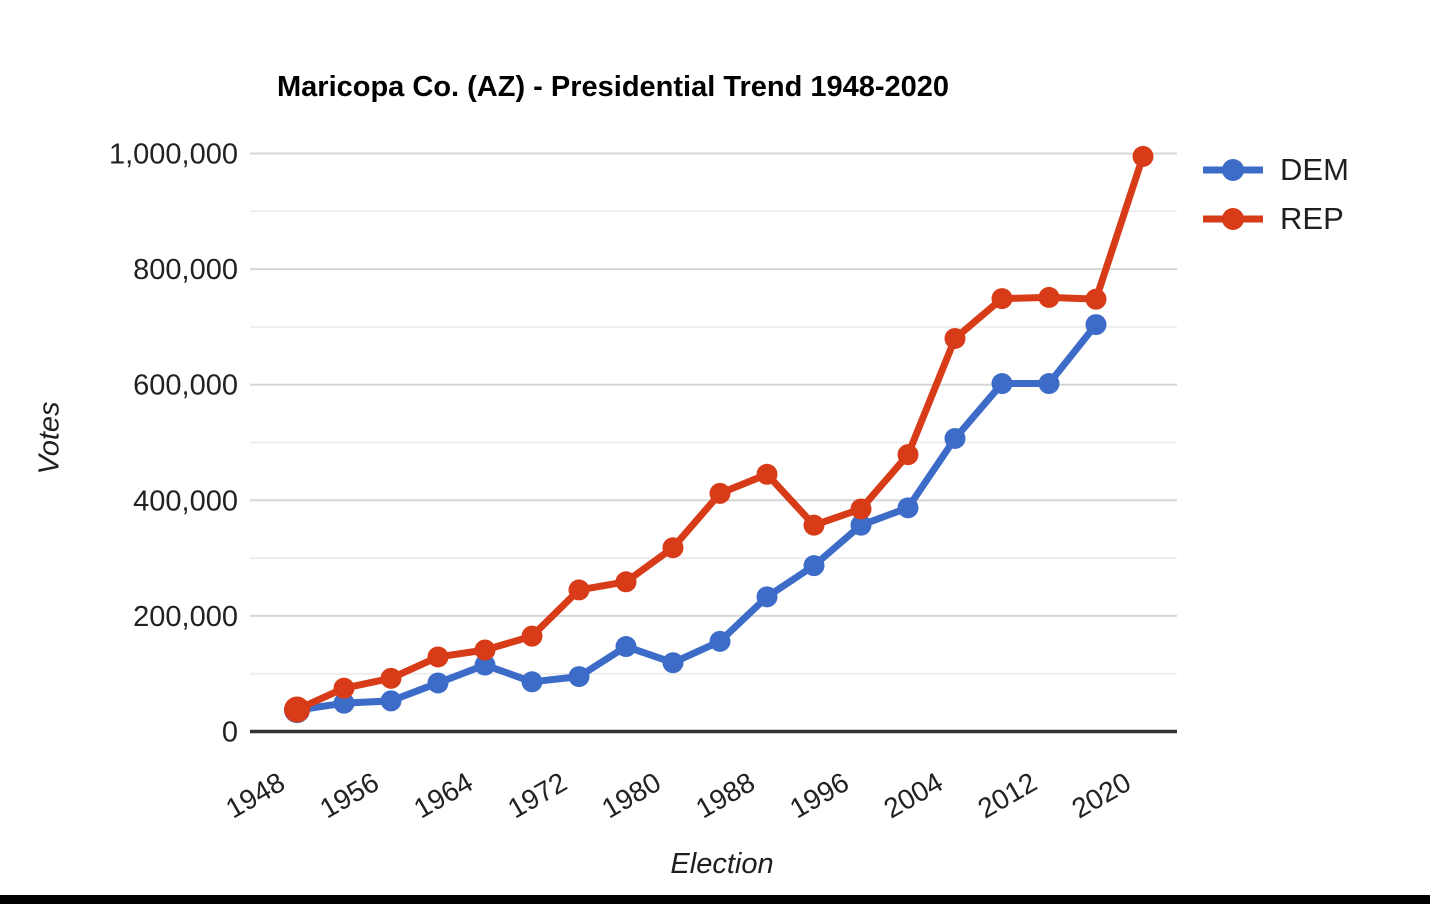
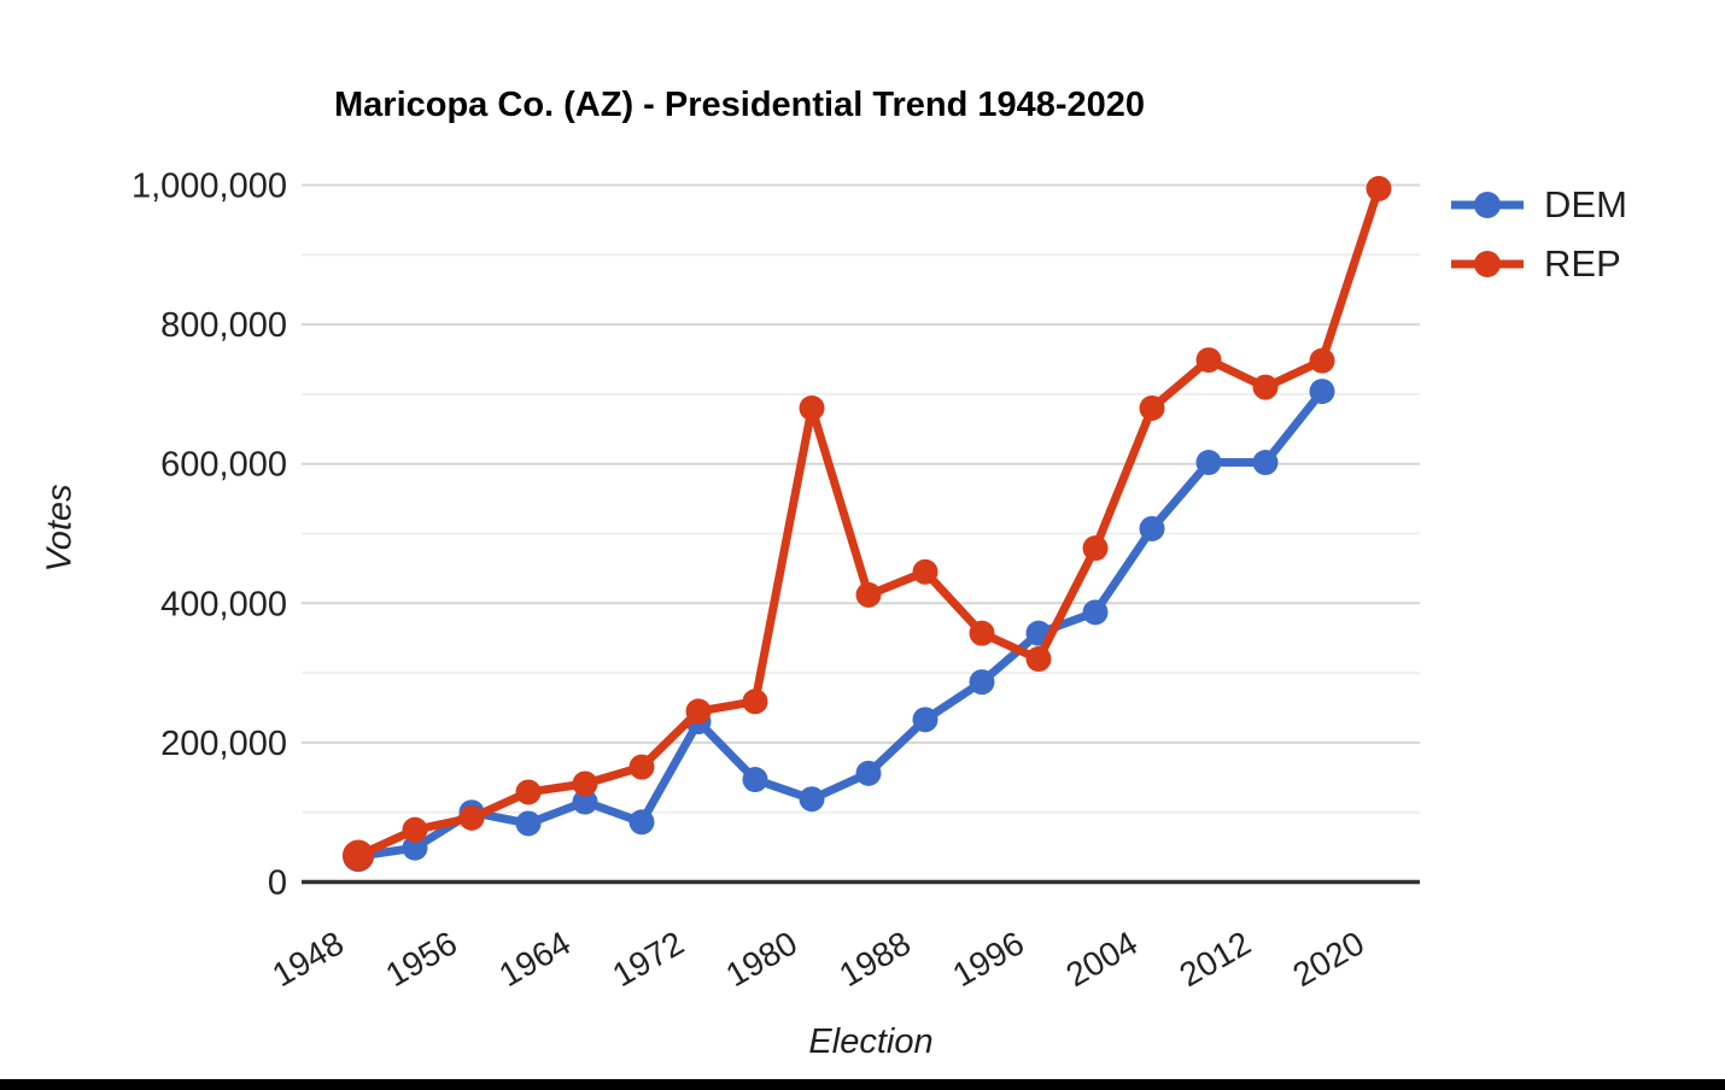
DEM/1956: 50000 -> 100000
DEM/1972: 100000 -> 230000
REP/1980: 320000 -> 680000
REP/1996: 380000 -> 320000
REP/2012: 750000 -> 710000
